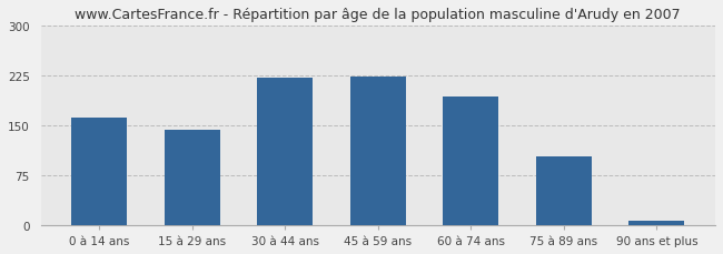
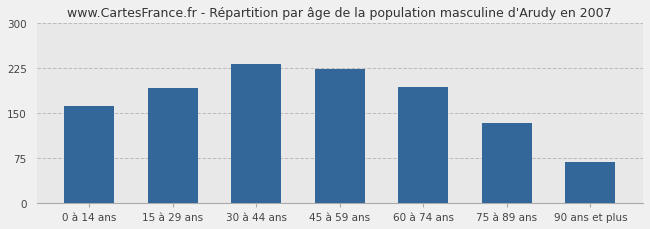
15 à 29 ans: 144 -> 192
30 à 44 ans: 221 -> 232
75 à 89 ans: 103 -> 134
90 ans et plus: 7 -> 68
